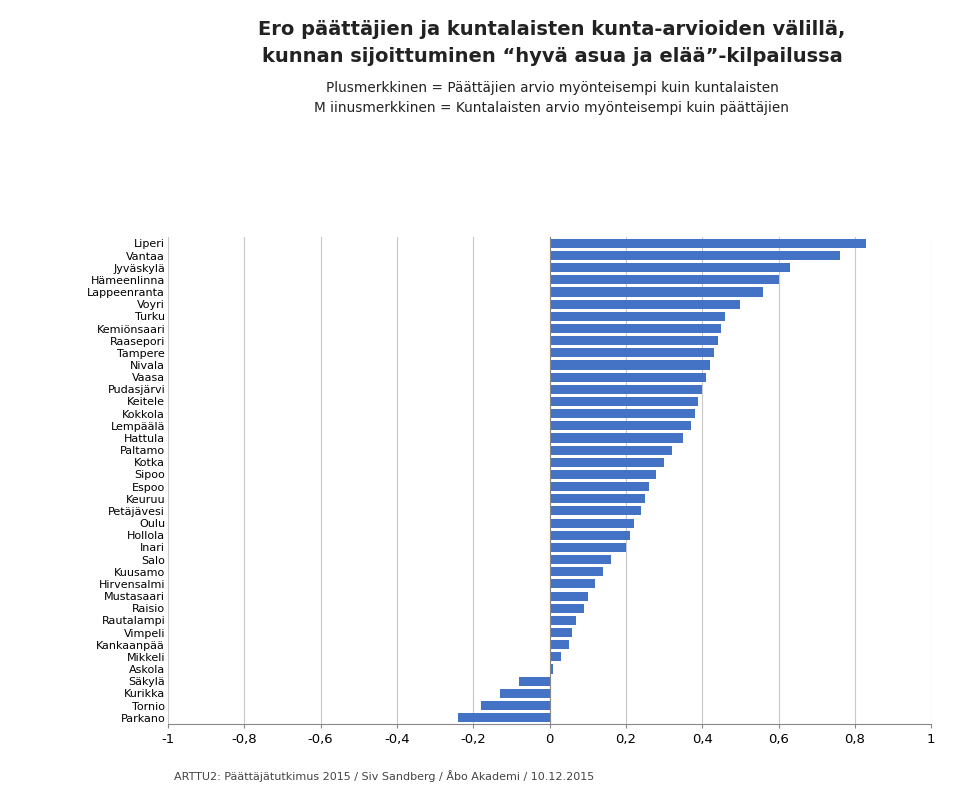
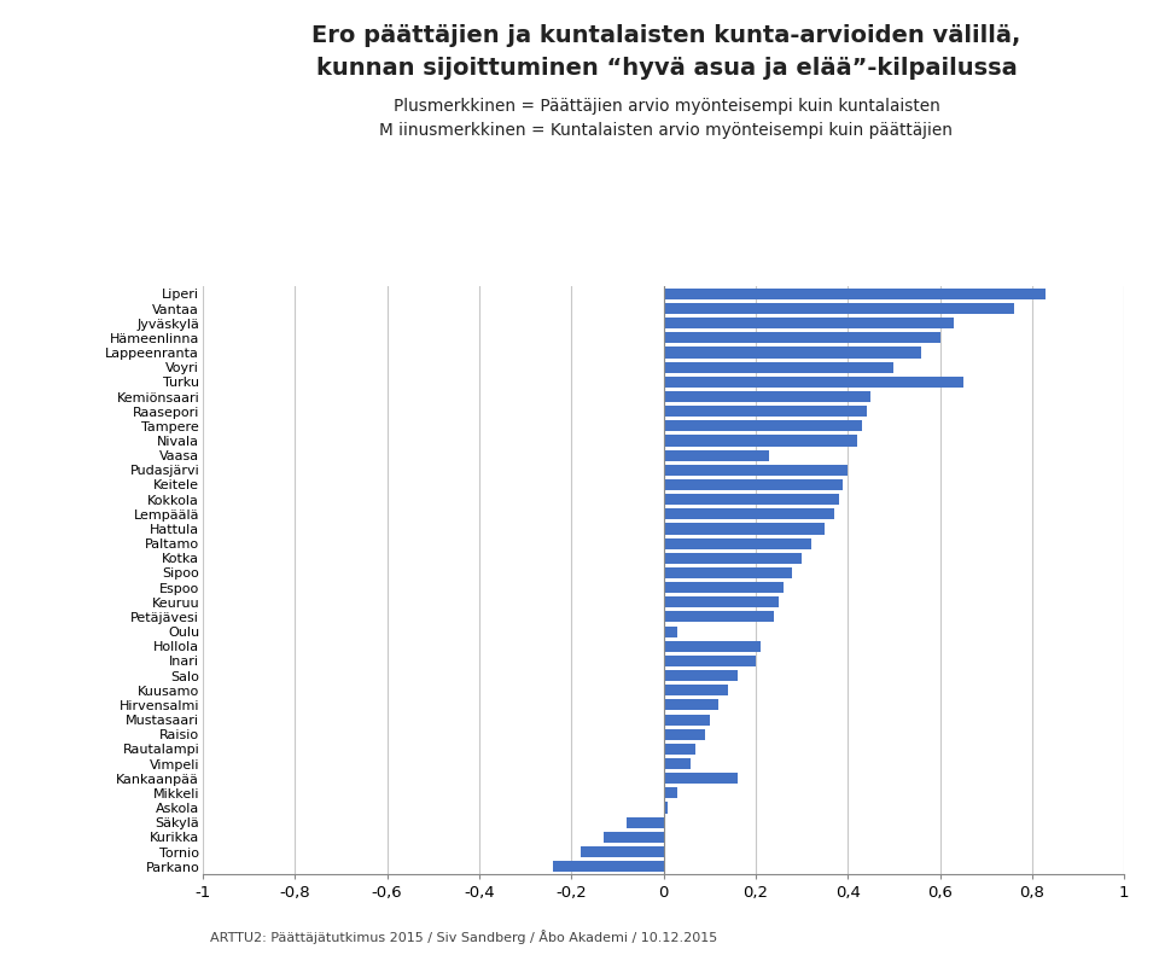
Turku: 0,46 -> 0,65
Vaasa: 0,41 -> 0,23
Oulu: 0,22 -> 0,03
Kankaanpää: 0,05 -> 0,16
